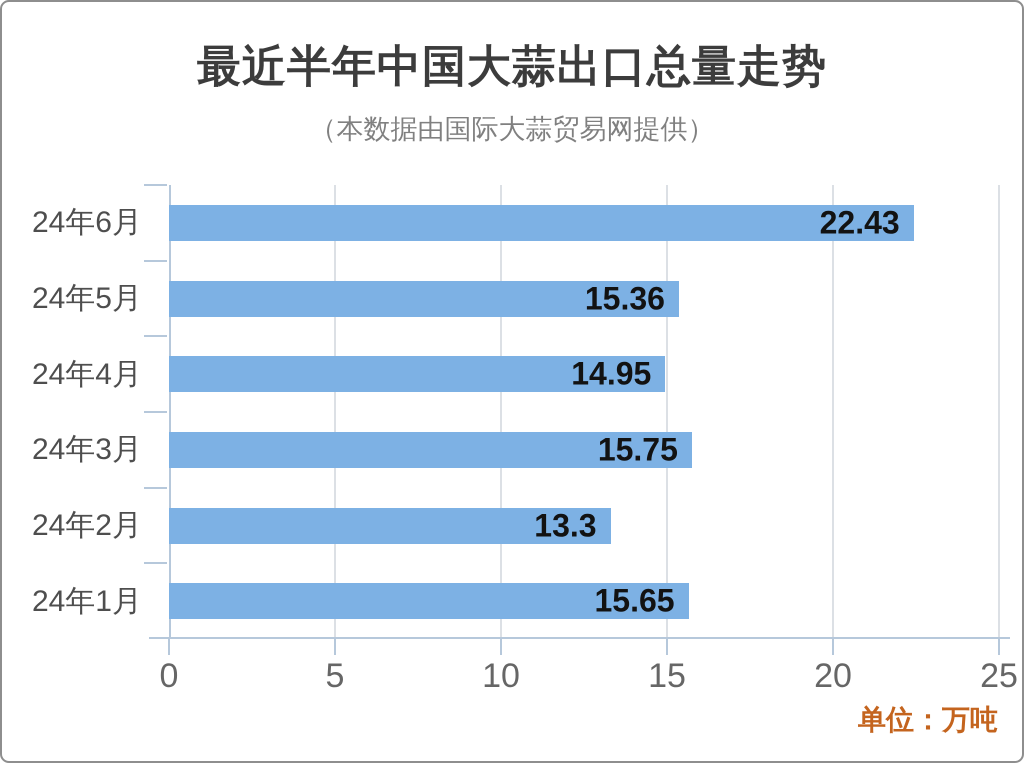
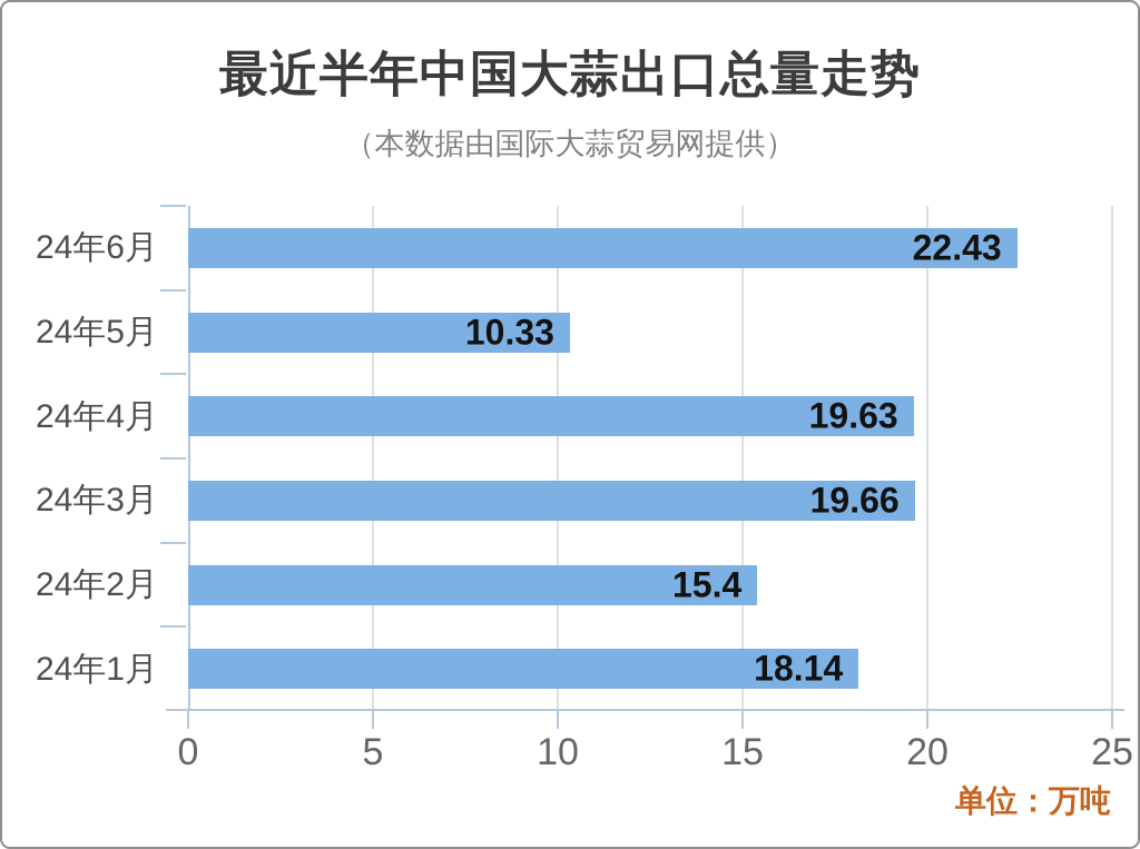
24年5月: 15.36 -> 10.33
24年4月: 14.95 -> 19.63
24年3月: 15.75 -> 19.66
24年2月: 13.3 -> 15.4
24年1月: 15.65 -> 18.14
